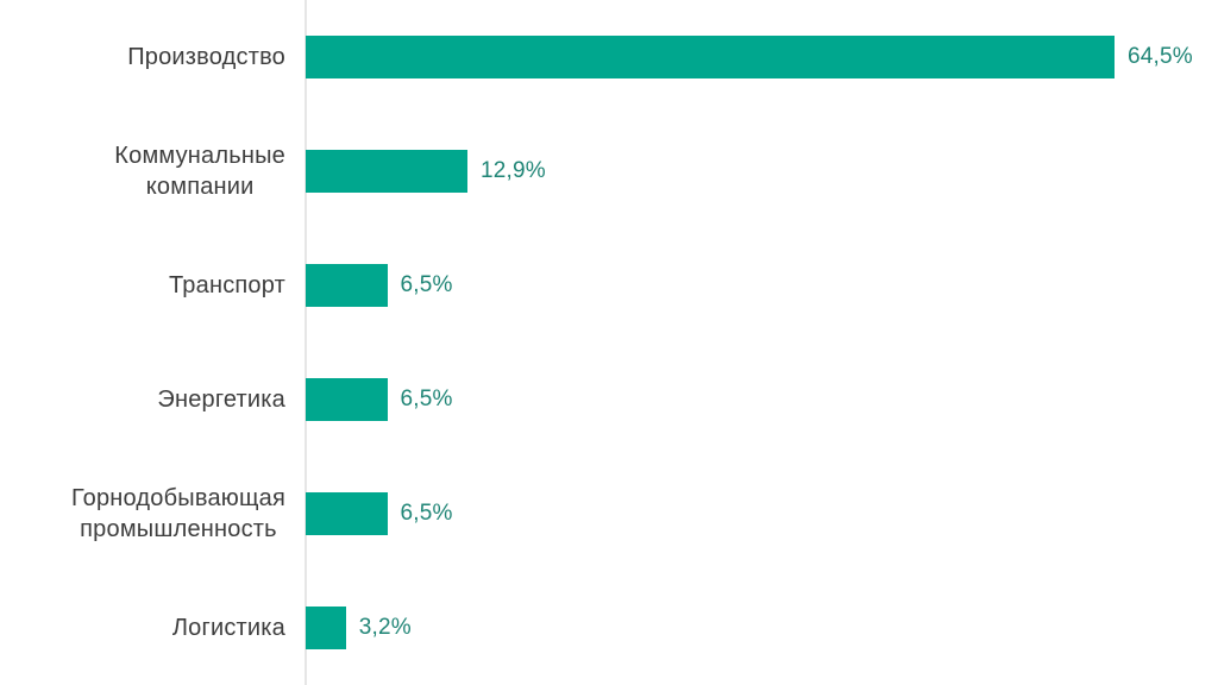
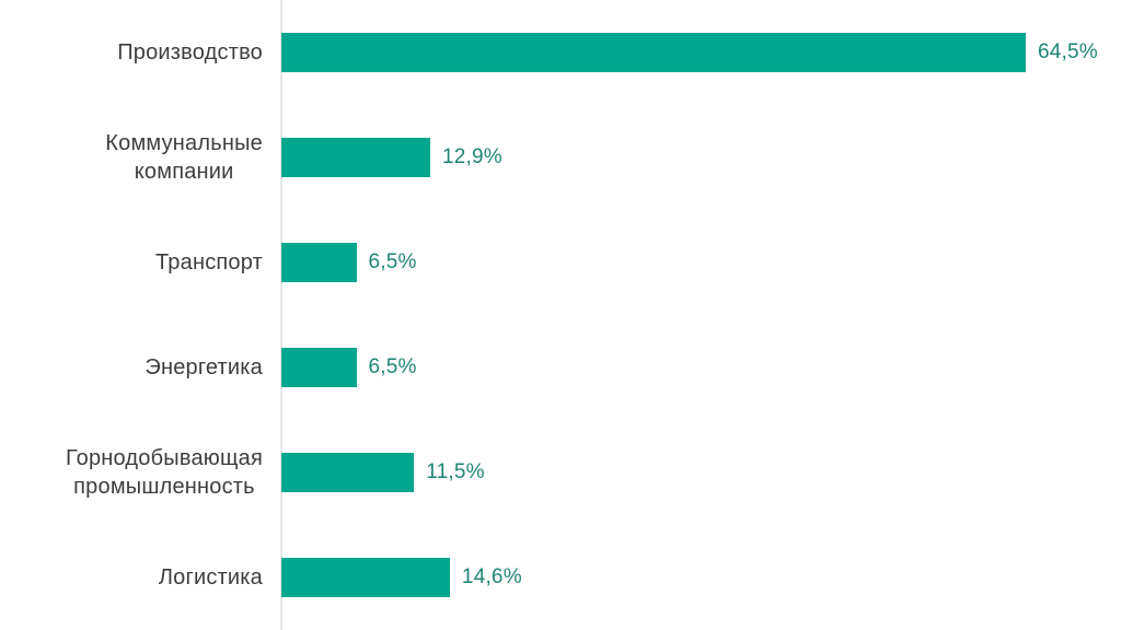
Горнодобывающая промышленность: 6,5% -> 11,5%
Логистика: 3,2% -> 14,6%
